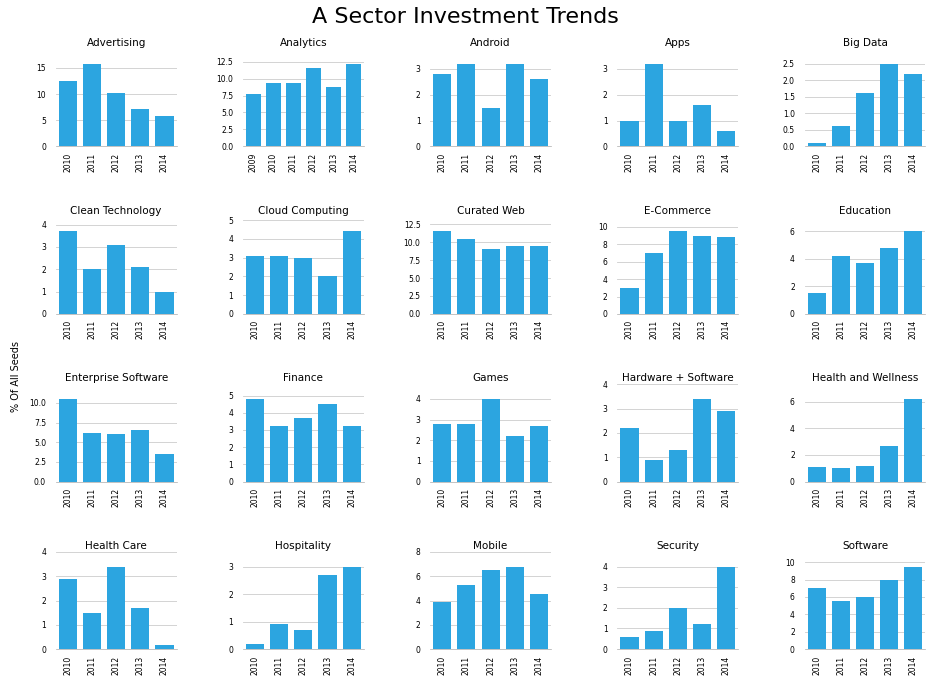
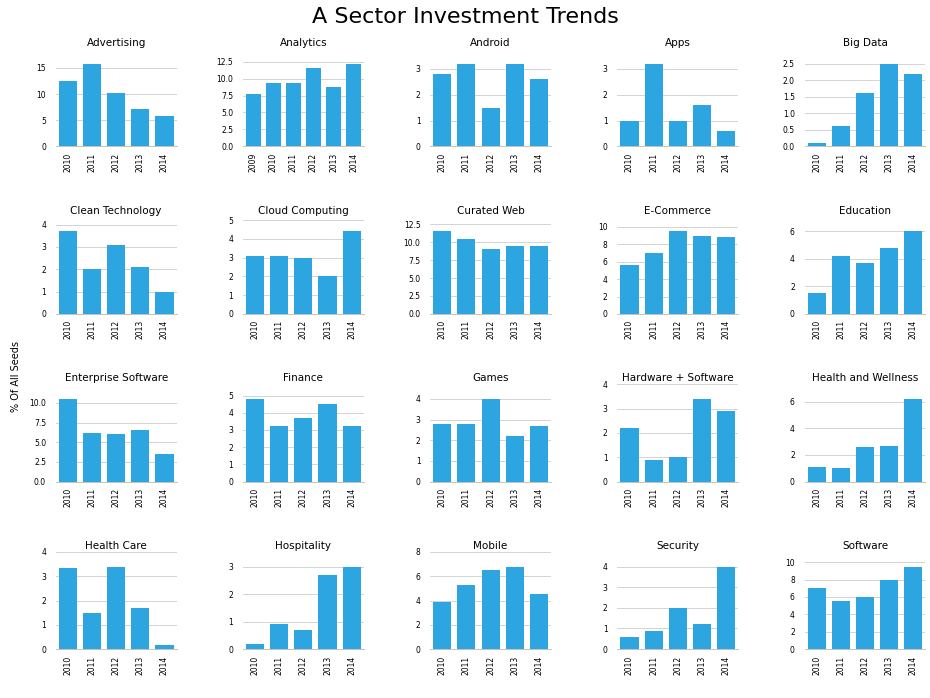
E-Commerce/2010: 3.0 -> 5.6
Hardware + Software/2012: 1.3 -> 1.0
Health and Wellness/2012: 1.2 -> 2.6
Health Care/2010: 2.90 -> 3.35
